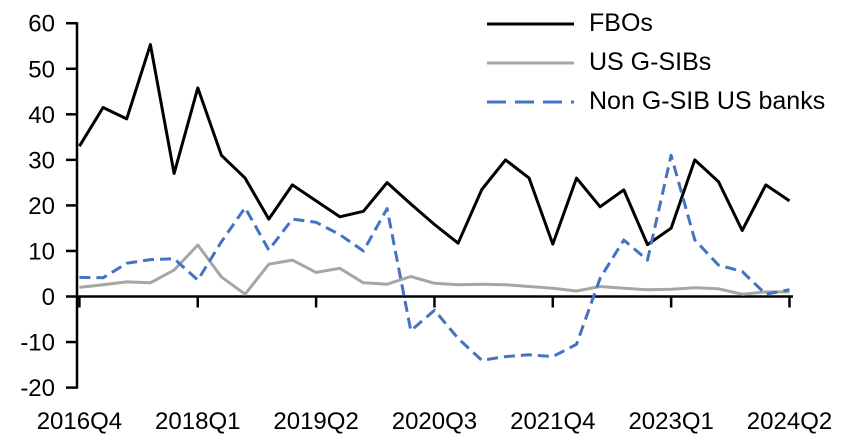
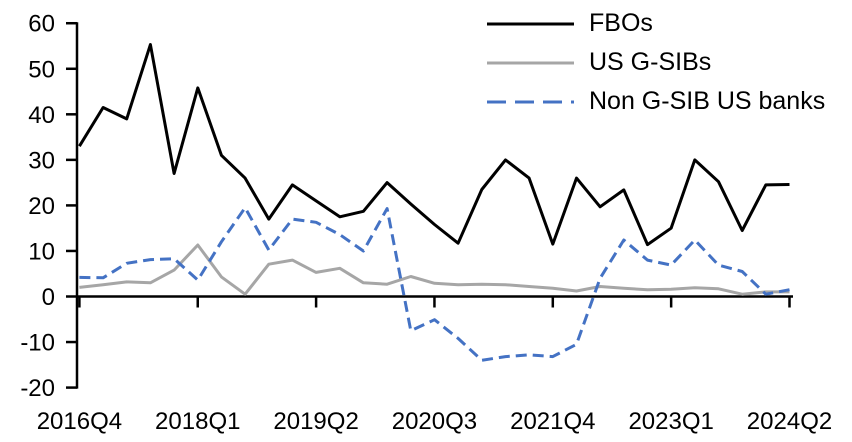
Non G-SIB US banks/2020Q3: -3 -> -5
Non G-SIB US banks/2023Q1: 31 -> 7
FBOs/2024Q2: 21 -> 25
